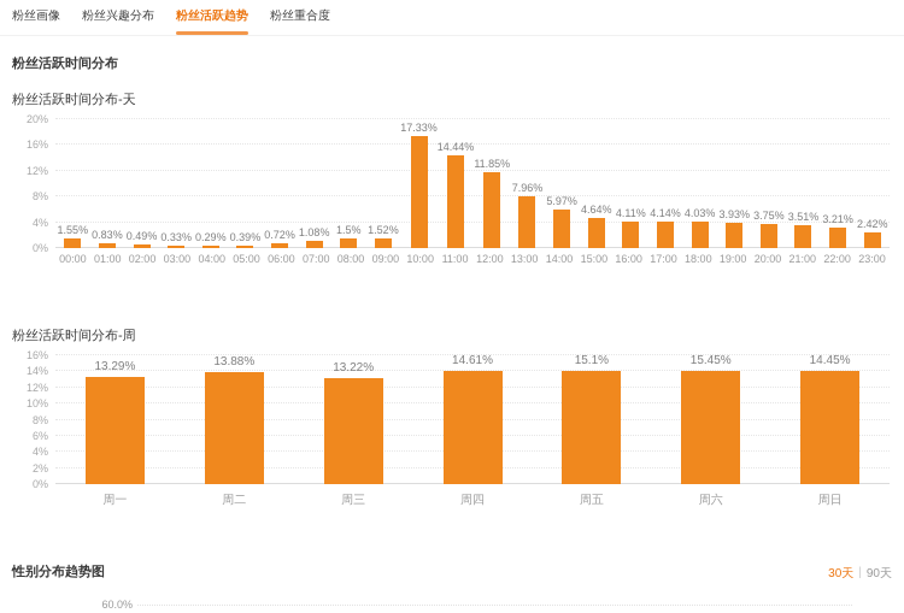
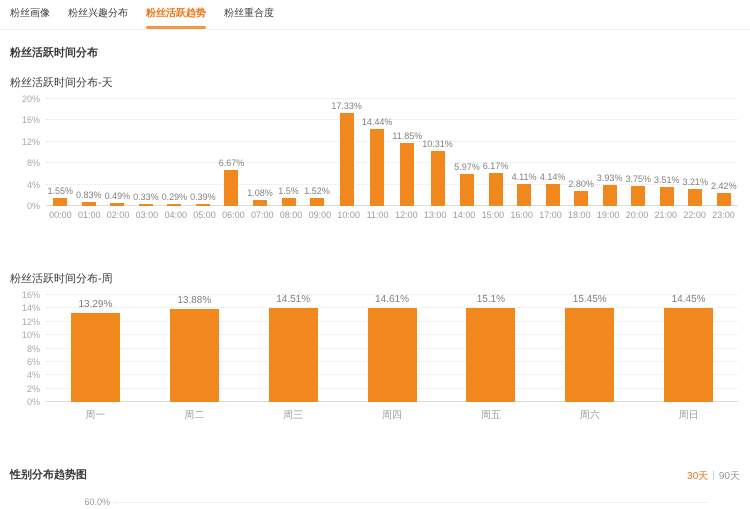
粉丝活跃时间分布-天/06:00: 0.72% -> 6.67%
粉丝活跃时间分布-天/13:00: 7.96% -> 10.31%
粉丝活跃时间分布-天/15:00: 4.64% -> 6.17%
粉丝活跃时间分布-天/18:00: 4.03% -> 2.80%
粉丝活跃时间分布-周/周三: 13.22% -> 14.51%
